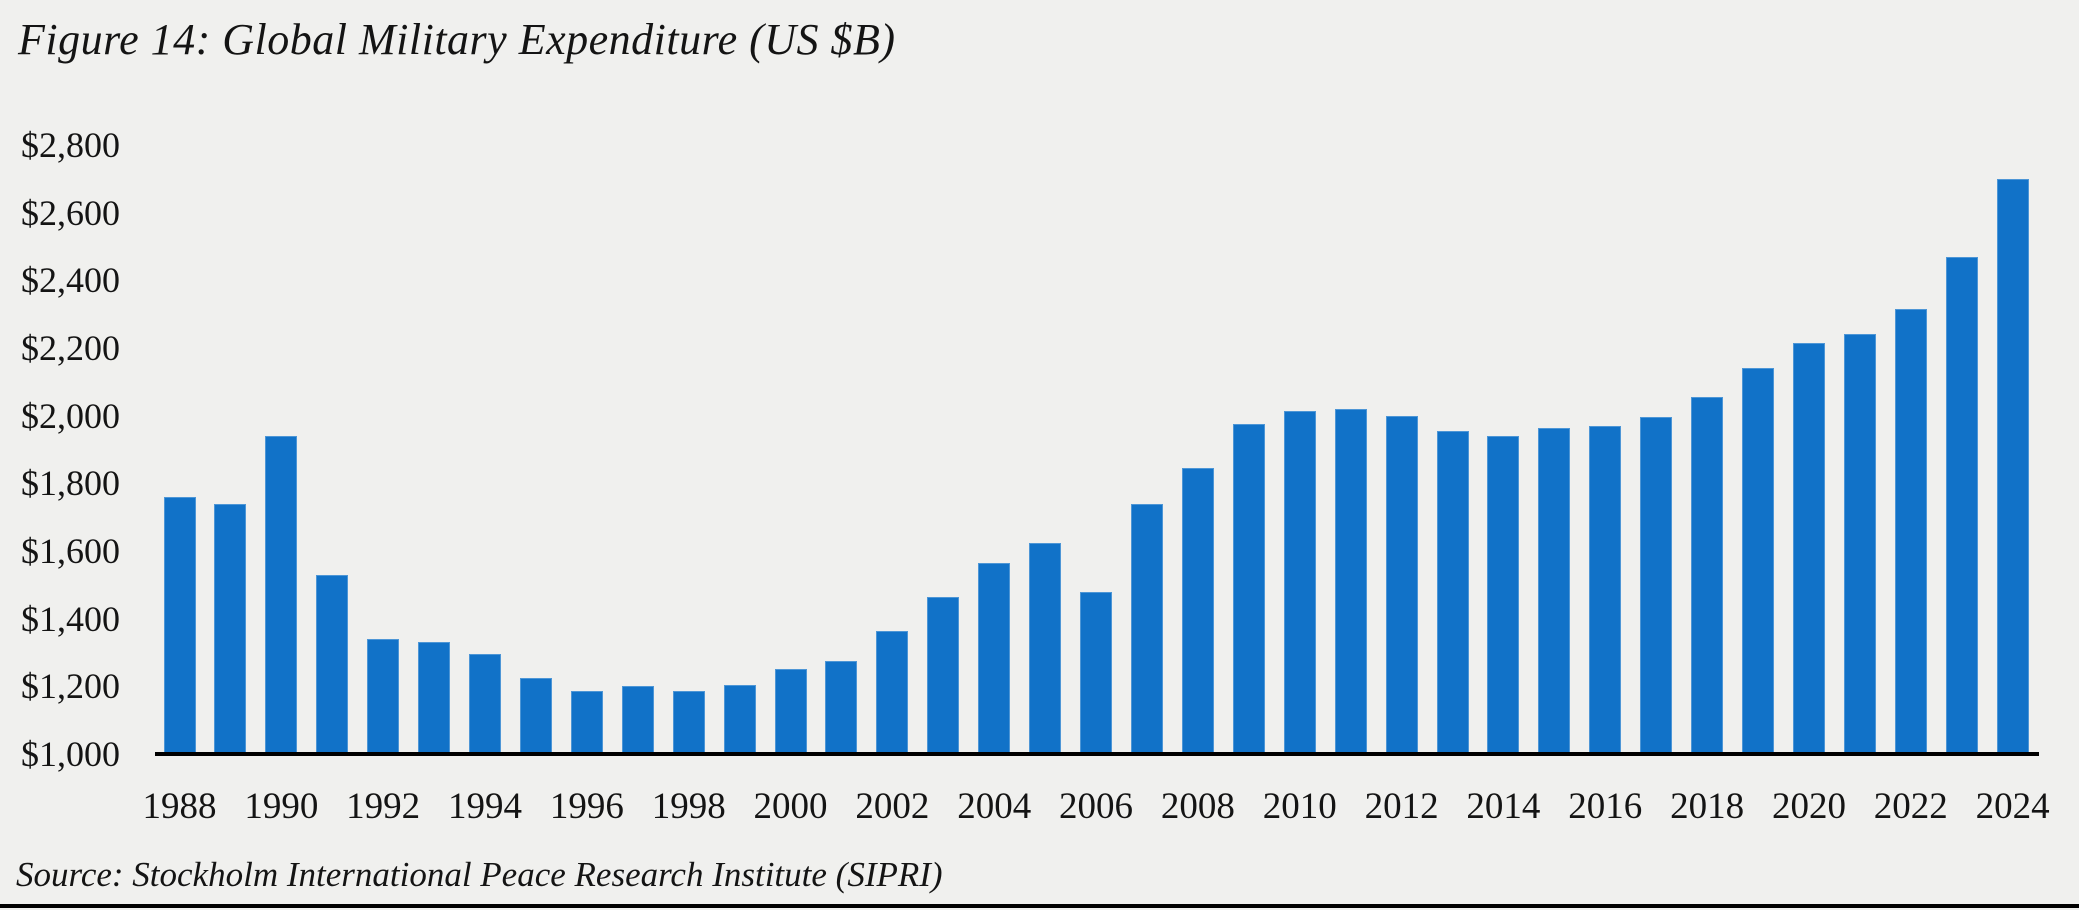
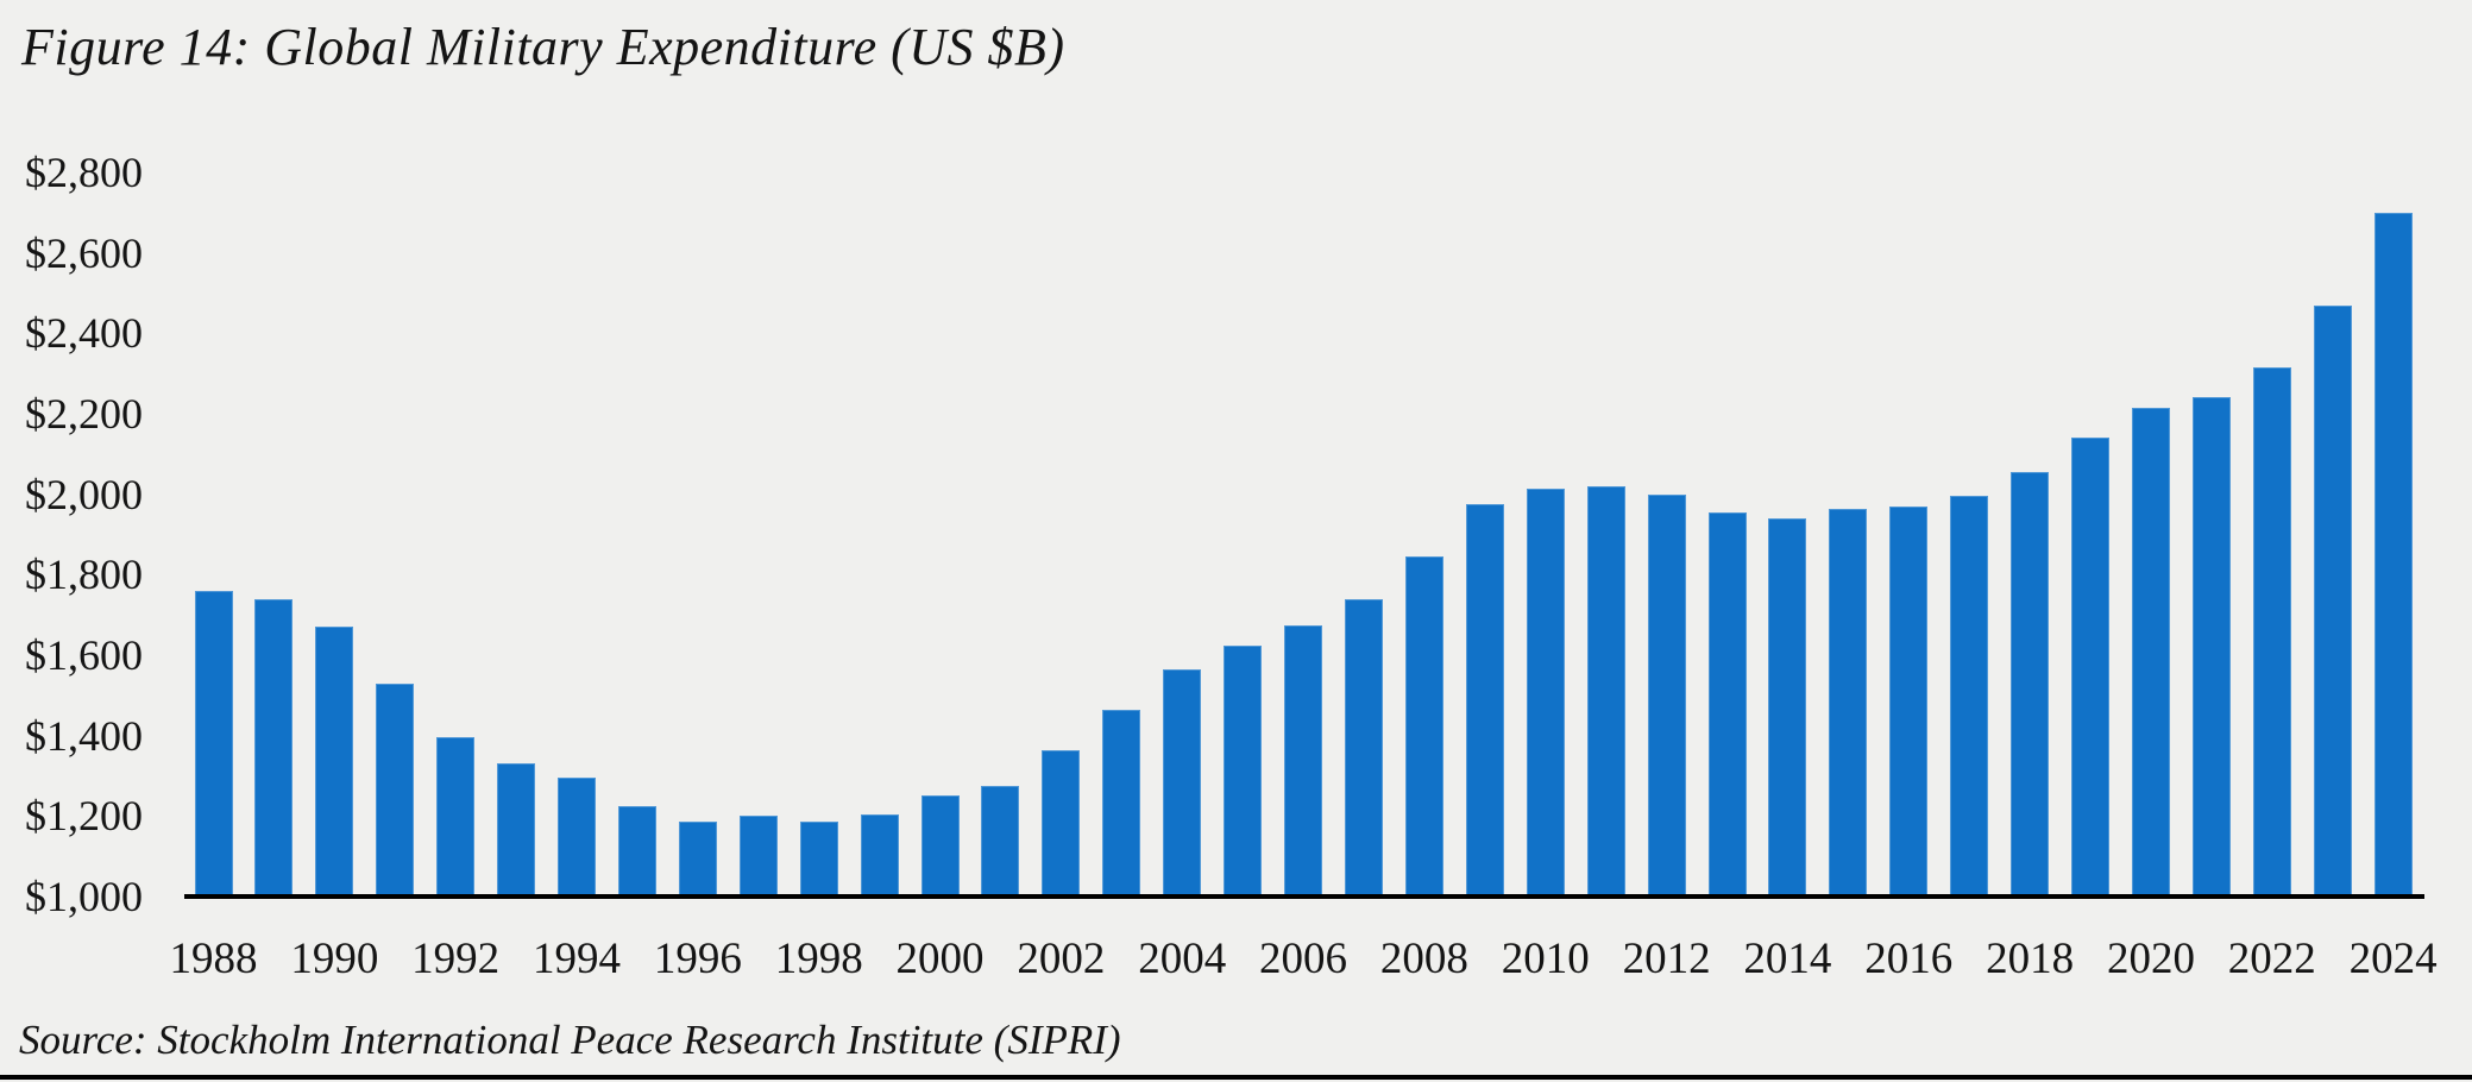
1990: $1940 -> $1670
1992: $1340 -> $1400
2006: $1480 -> $1680
